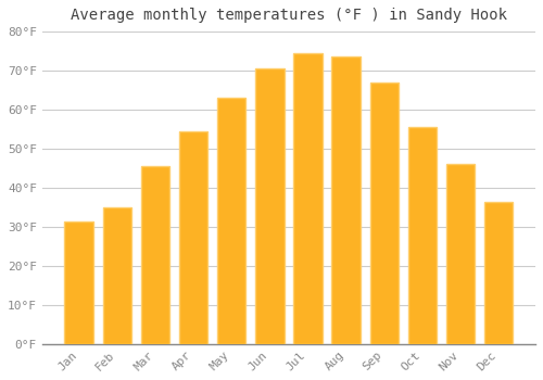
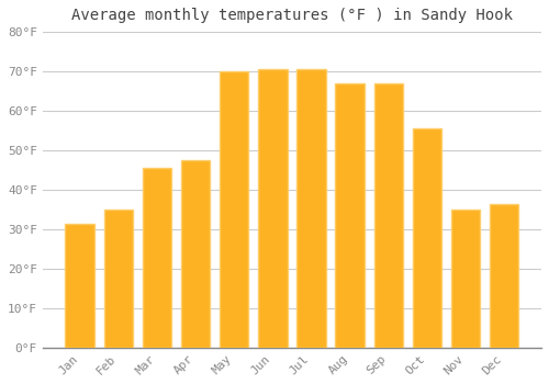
Apr: 54.5°F -> 47.5°F
May: 63.0°F -> 70.0°F
Jul: 74.5°F -> 70.5°F
Aug: 73.5°F -> 67.0°F
Nov: 46.0°F -> 35.0°F
